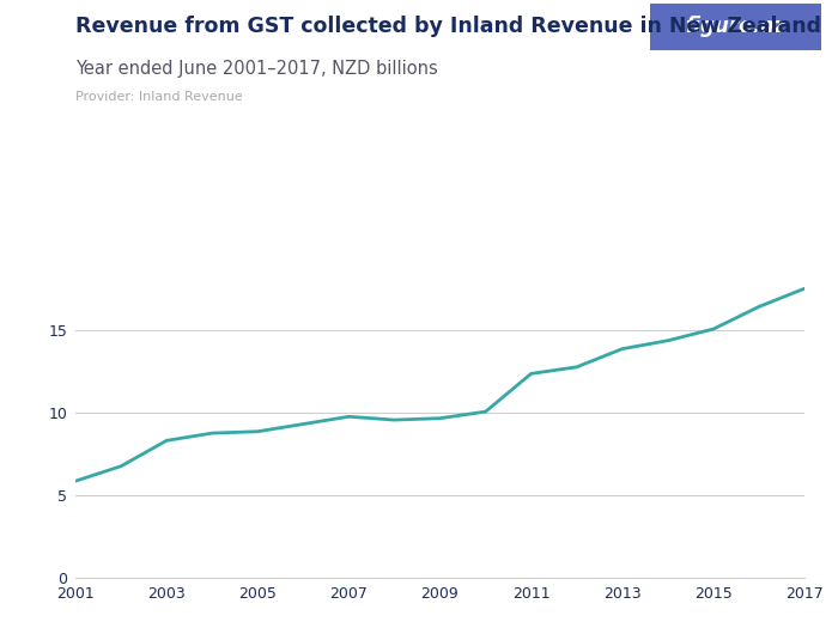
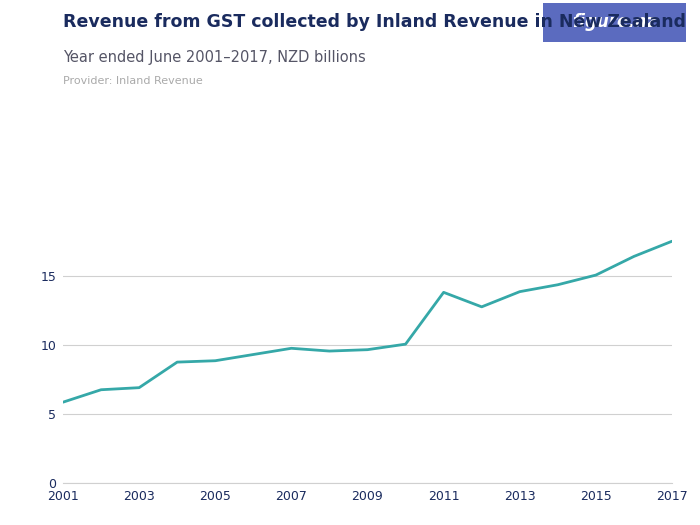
2003: 8.3 -> 6.9
2011: 12.3 -> 13.8
